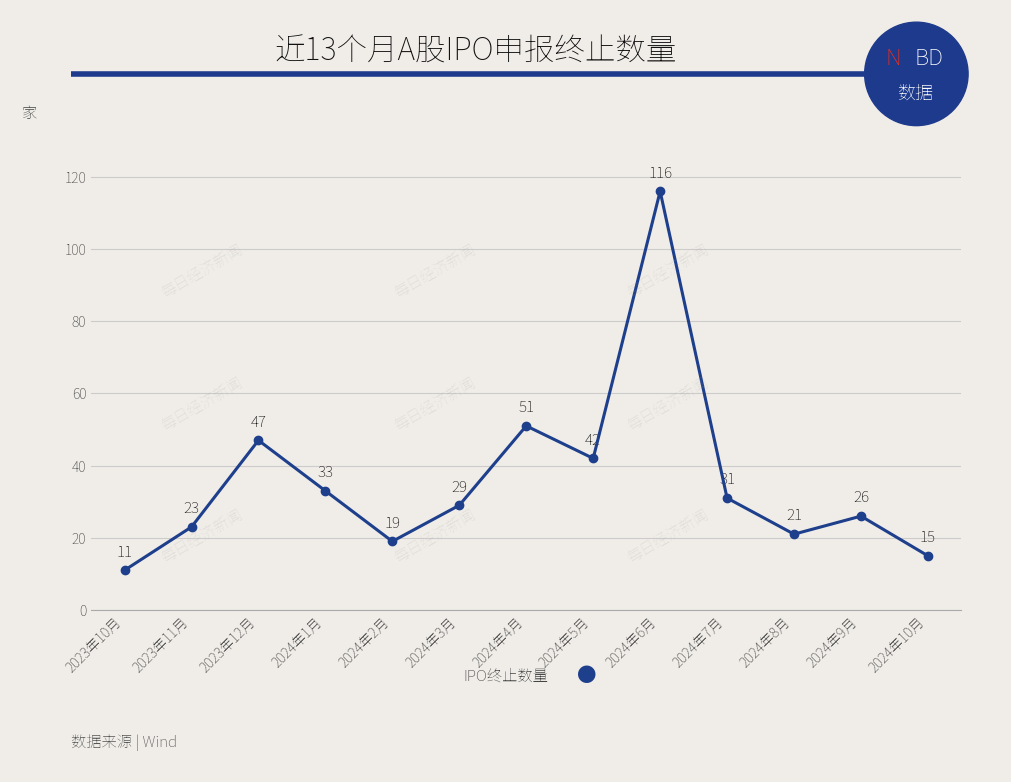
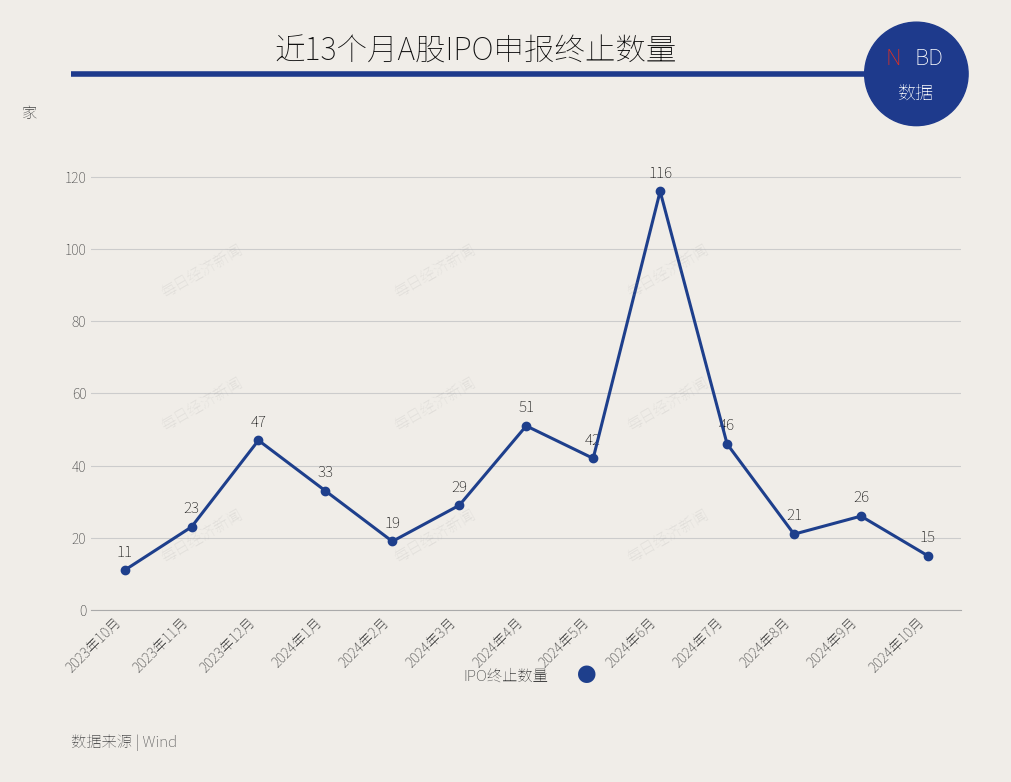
2024年7月: 31 -> 46
